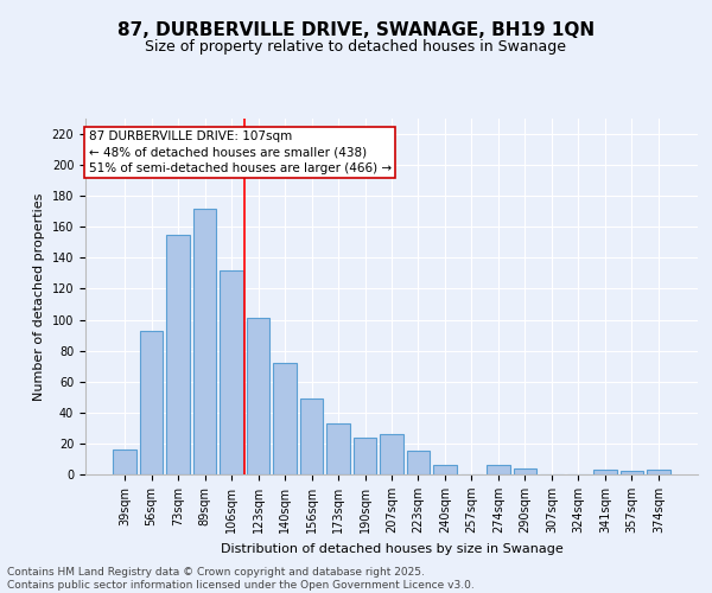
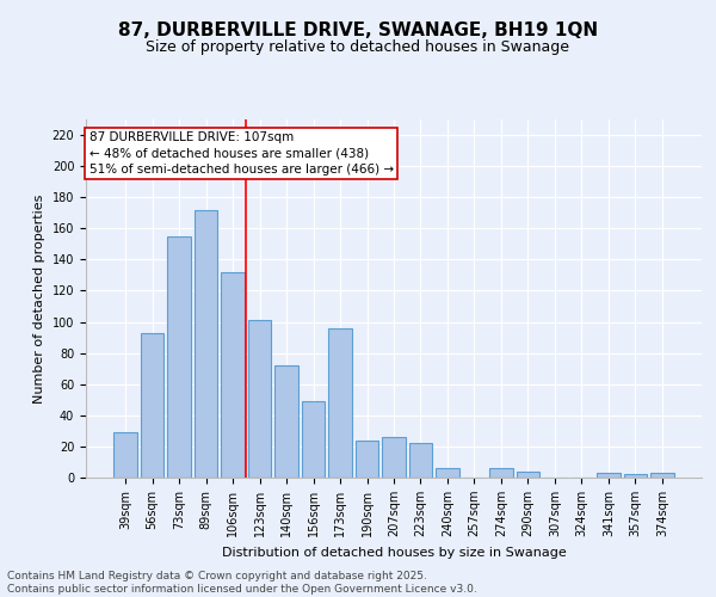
39sqm: 16 -> 29
173sqm: 33 -> 96
223sqm: 15 -> 22
